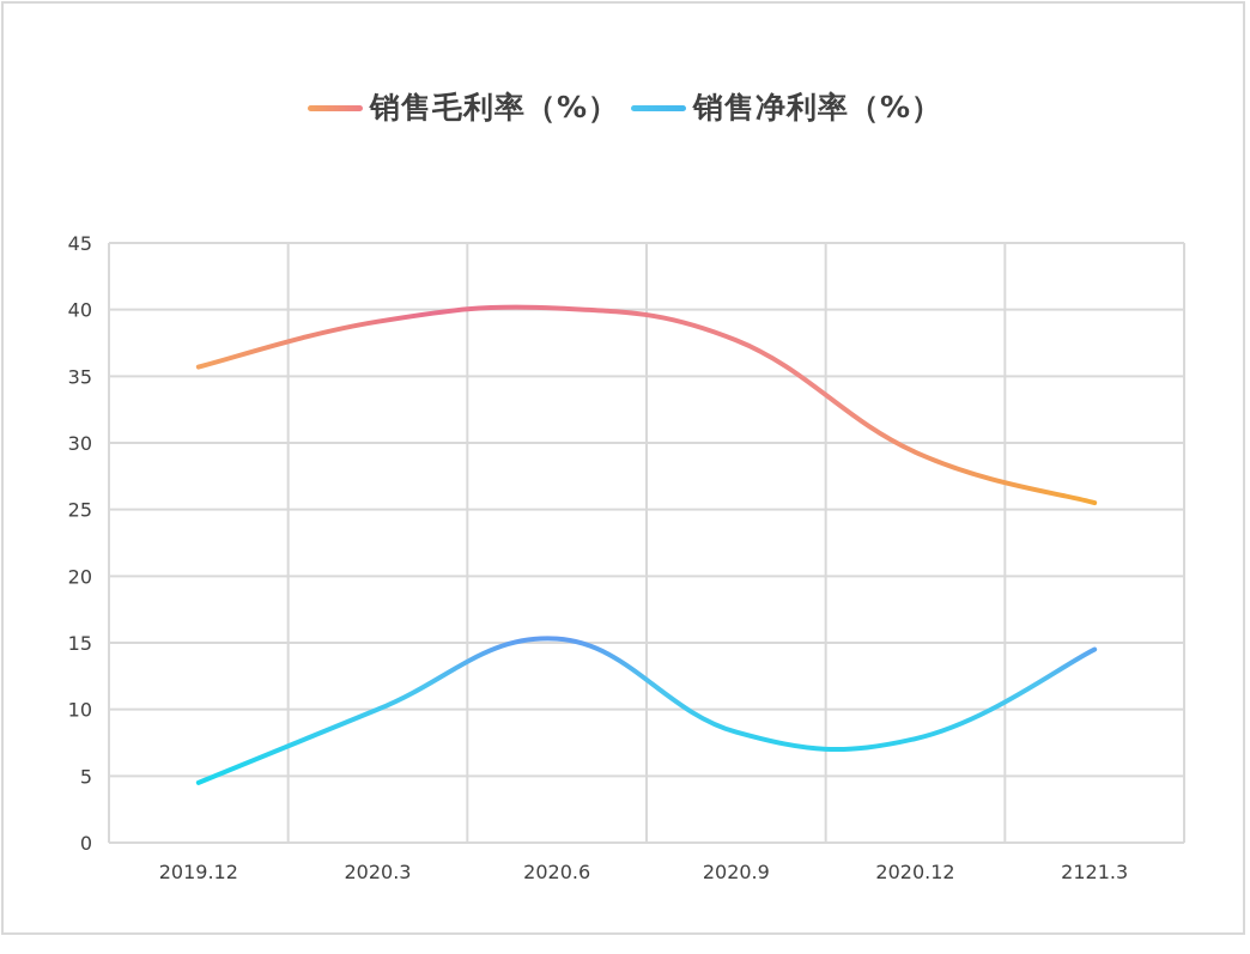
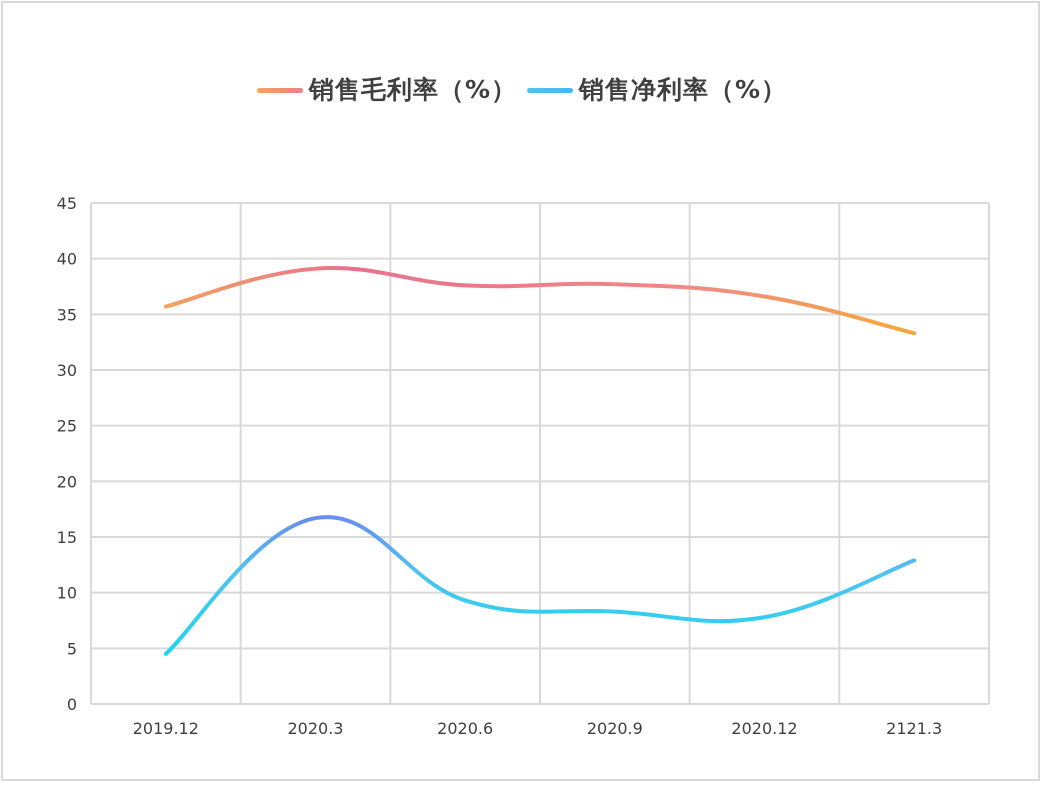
销售净利率（%）/2020.3: 10.0 -> 16.7
销售毛利率（%）/2020.6: 40.1 -> 37.6
销售净利率（%）/2020.6: 15.3 -> 9.3
销售毛利率（%）/2020.12: 29.3 -> 36.6
销售毛利率（%）/2121.3: 25.5 -> 33.3
销售净利率（%）/2121.3: 14.5 -> 12.9
